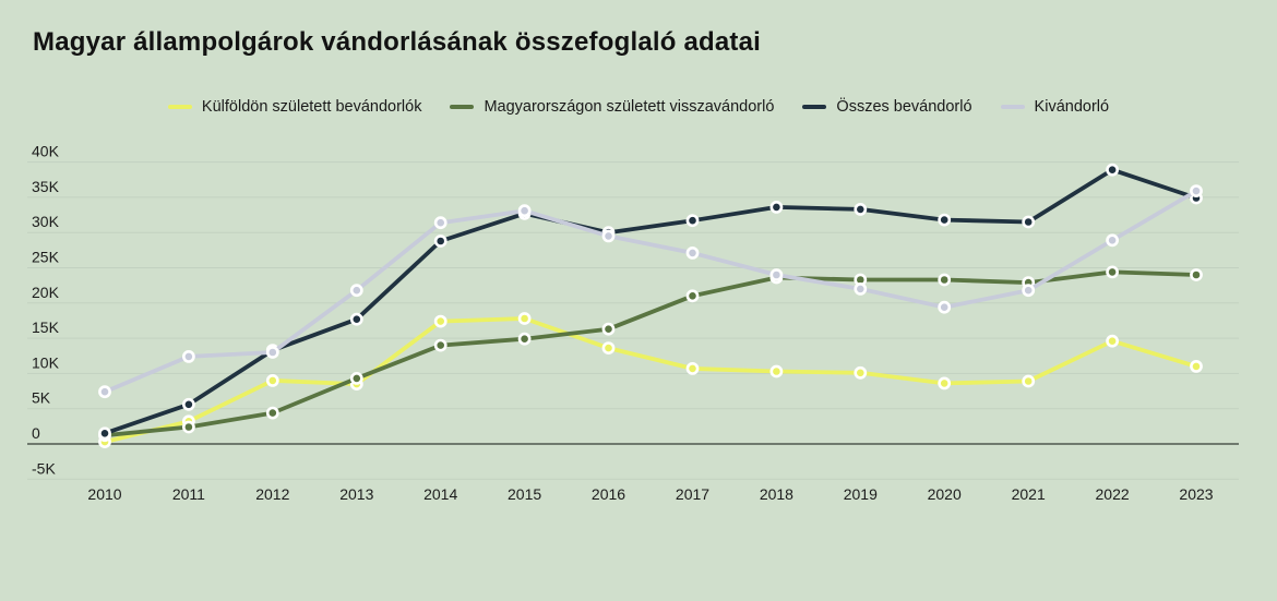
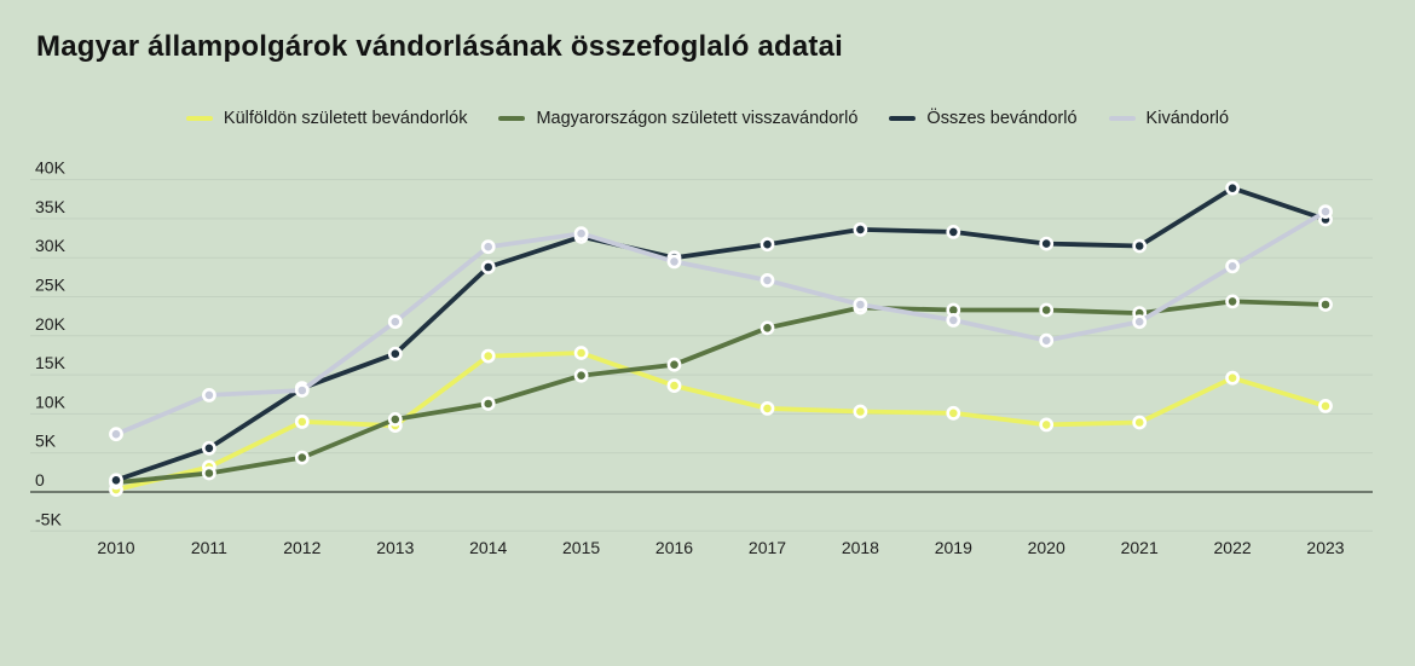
Magyarországon született visszavándorló/2014: 14K -> 11K
